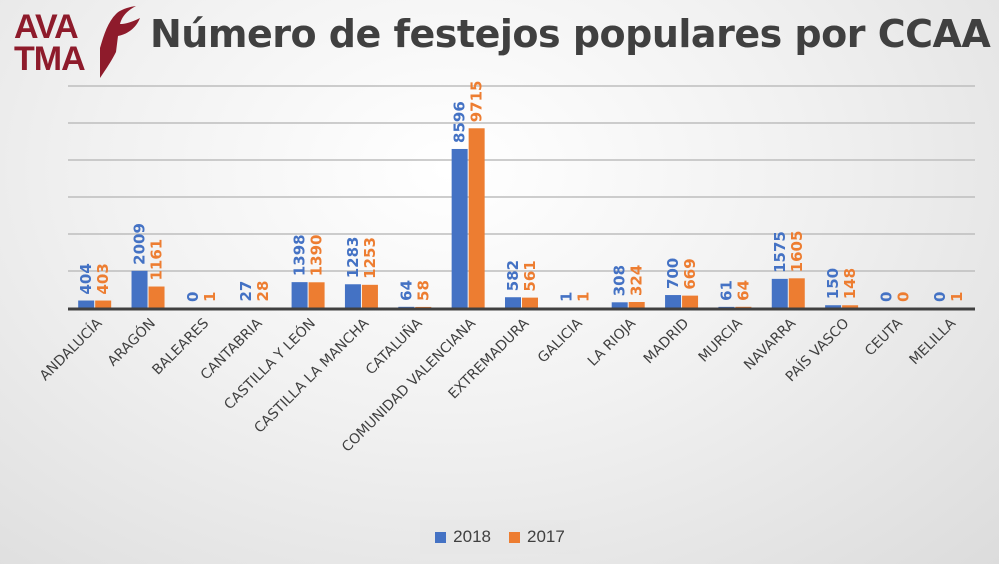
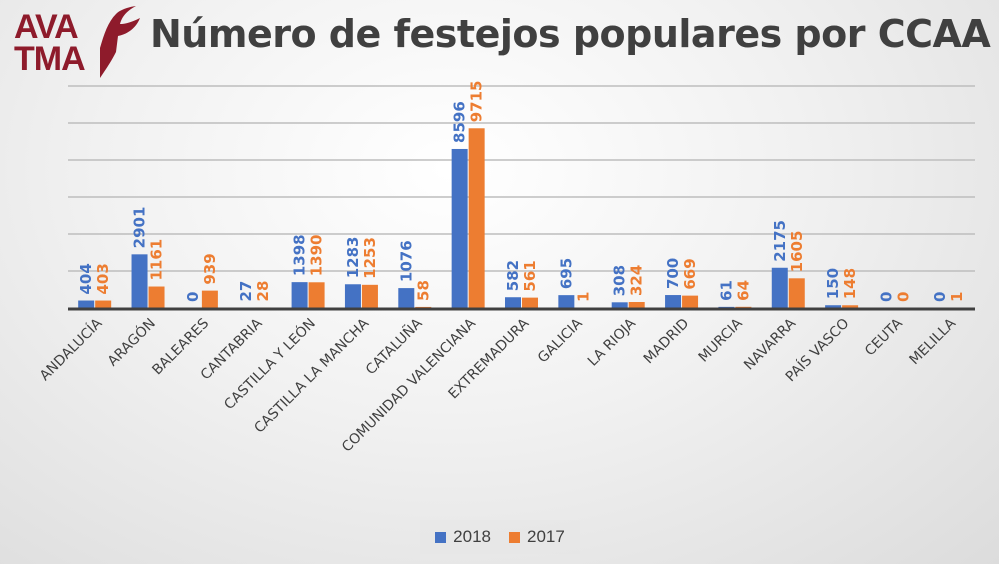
2018/ARAGÓN: 2009 -> 2901
2017/BALEARES: 1 -> 939
2018/CATALUÑA: 64 -> 1076
2018/GALICIA: 1 -> 695
2018/NAVARRA: 1575 -> 2175
